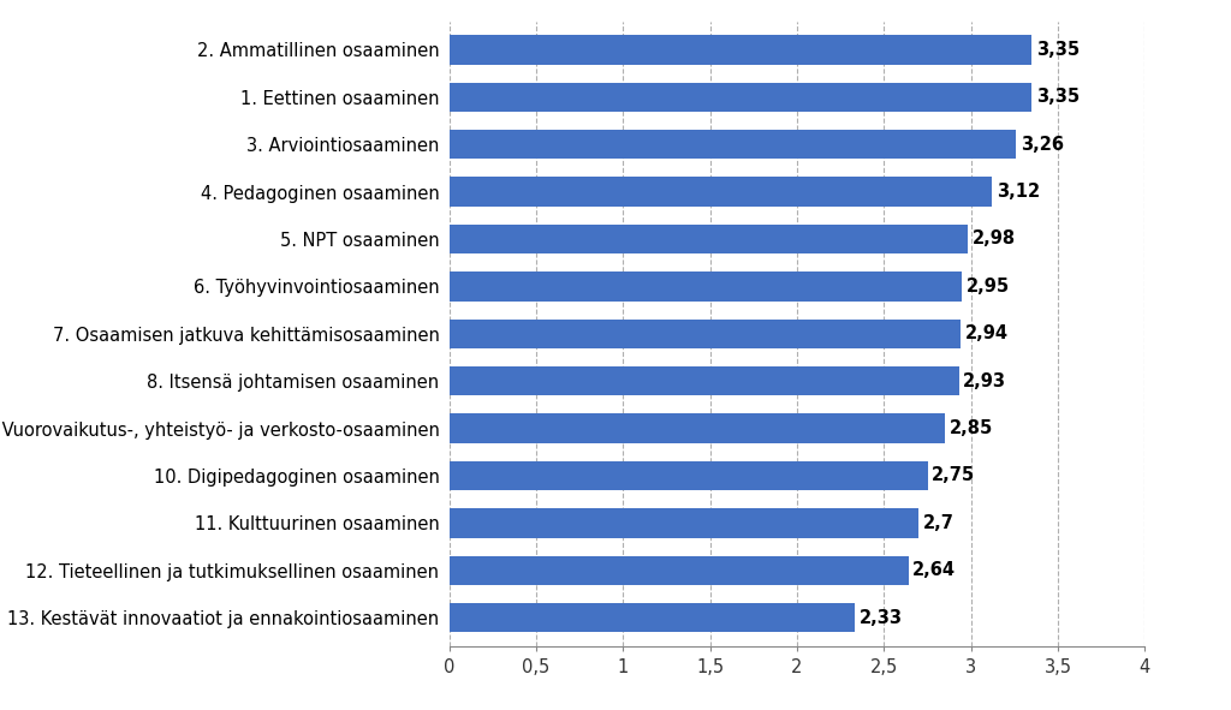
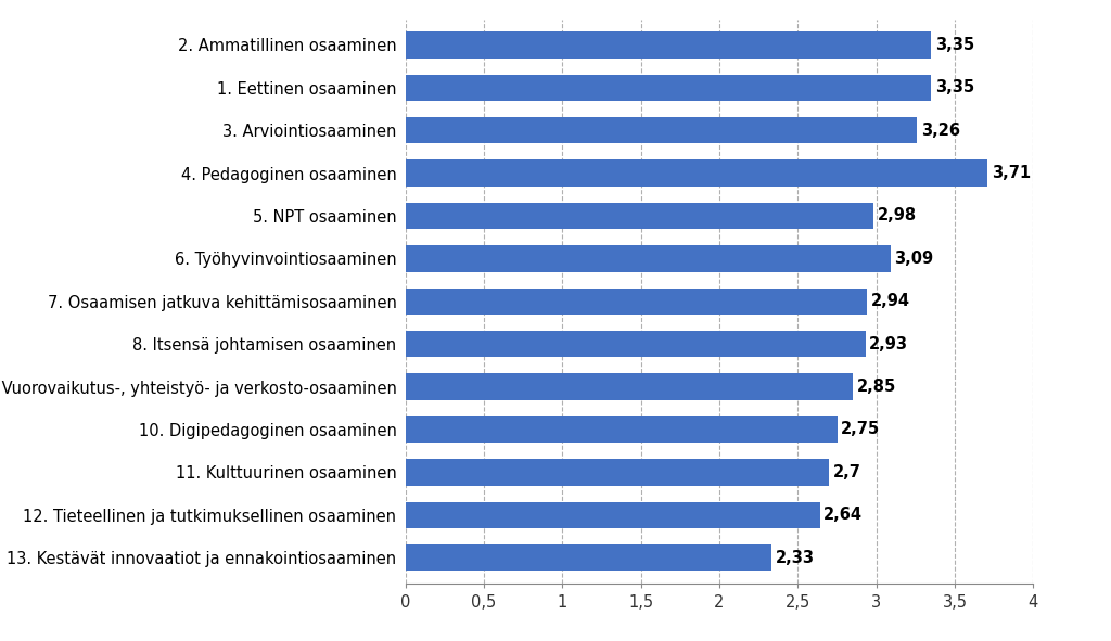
4. Pedagoginen osaaminen: 3,12 -> 3,71
6. Työhyvinvointiosaaminen: 2,95 -> 3,09
